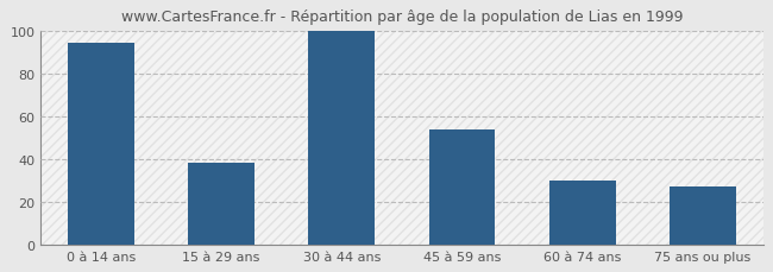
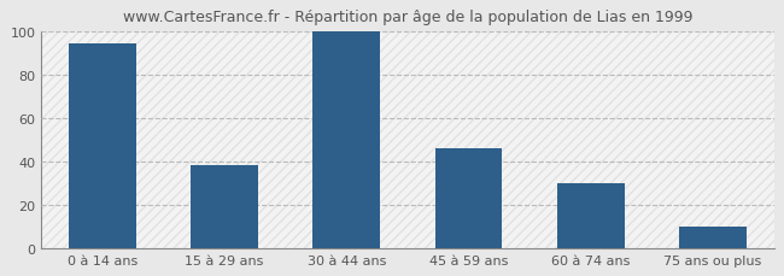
45 à 59 ans: 54 -> 46
75 ans ou plus: 27 -> 10
